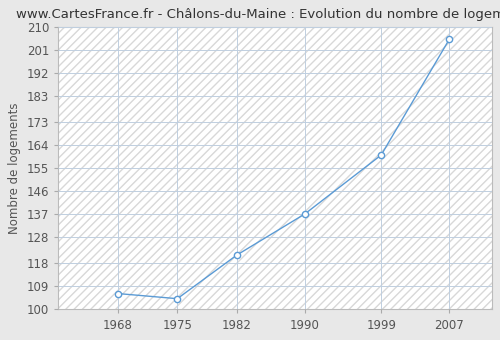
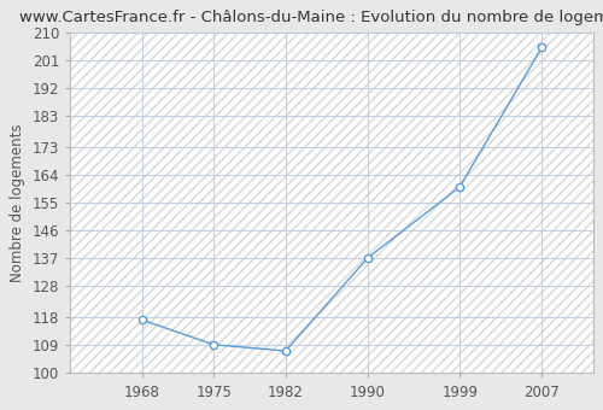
1968: 106 -> 117
1975: 104 -> 109
1982: 121 -> 107
